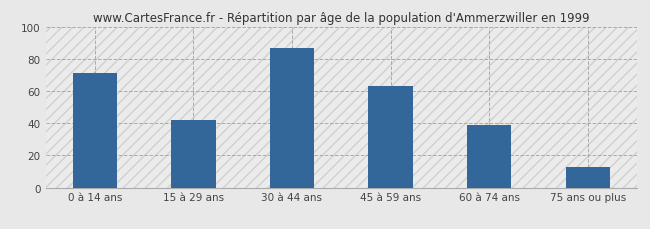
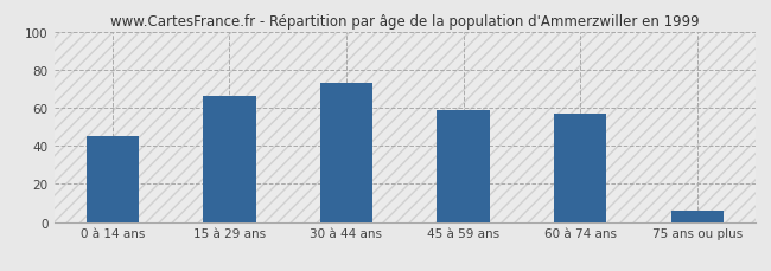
0 à 14 ans: 71 -> 45
15 à 29 ans: 42 -> 66
30 à 44 ans: 87 -> 73
45 à 59 ans: 63 -> 59
60 à 74 ans: 39 -> 57
75 ans ou plus: 13 -> 6
